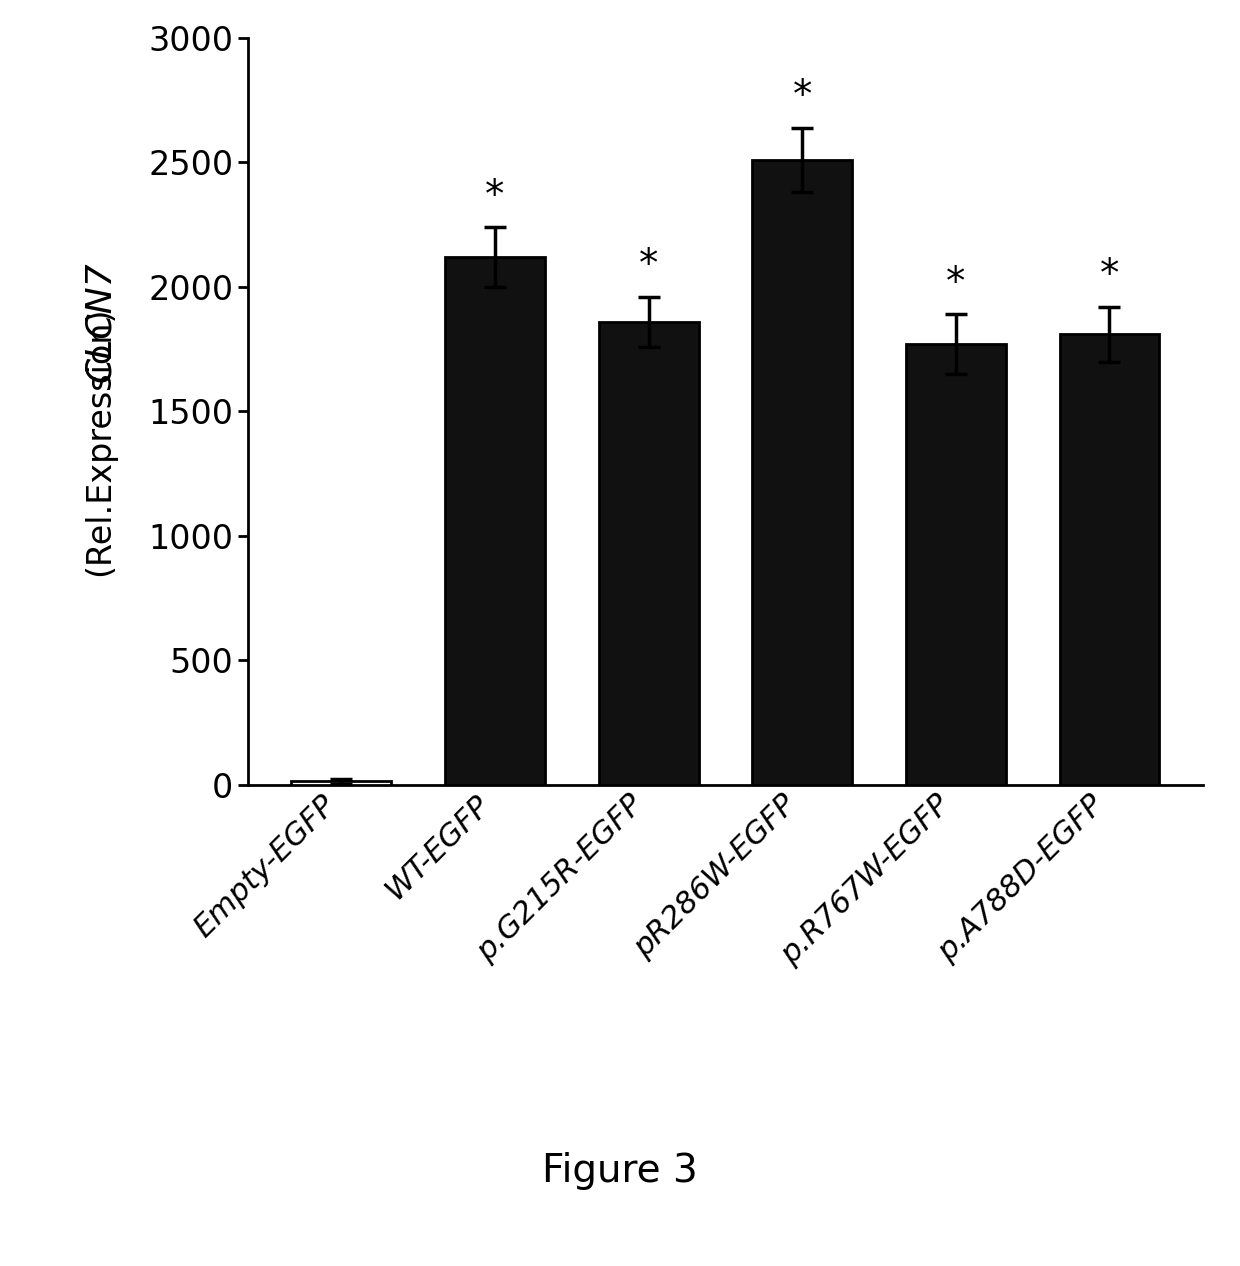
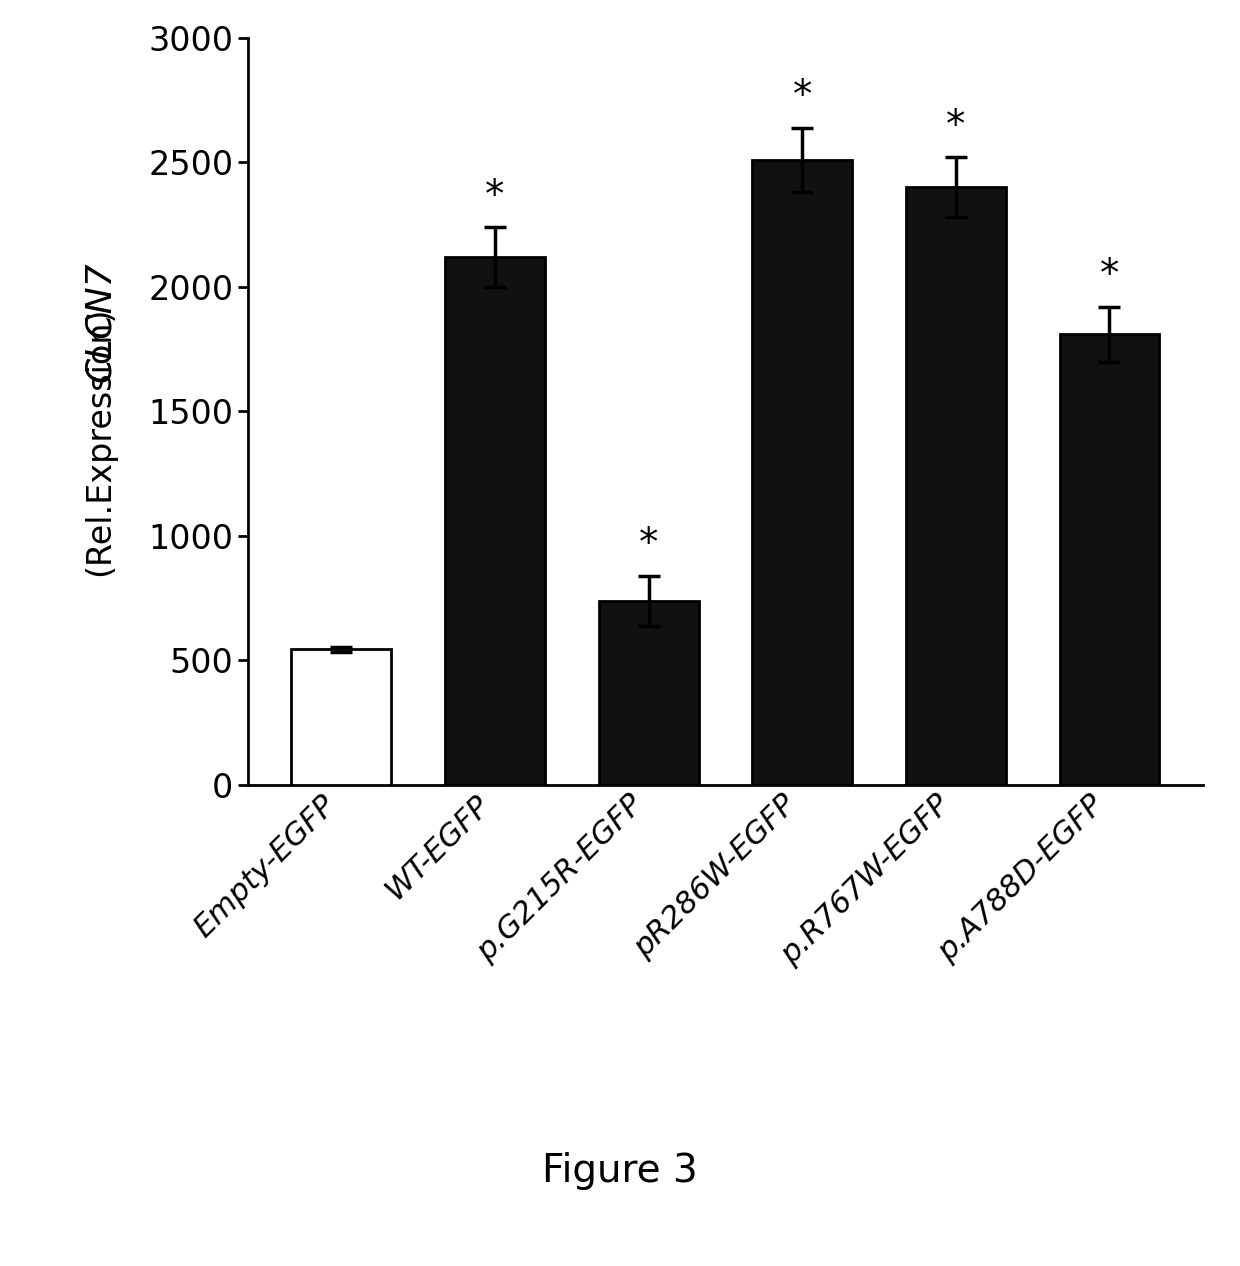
Empty-EGFP: 15 -> 545
p.G215R-EGFP: 1860 -> 740
p.R767W-EGFP: 1770 -> 2400
